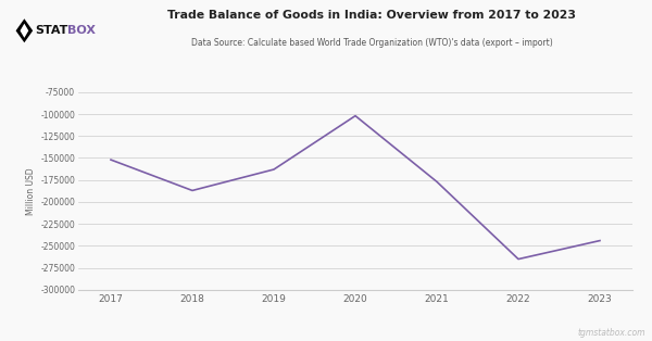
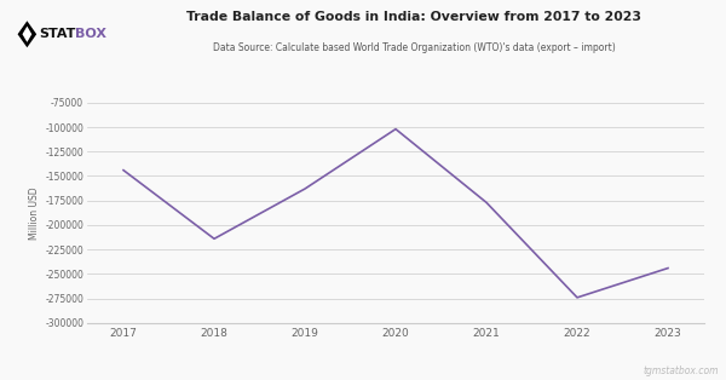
2017: -152000 -> -144000
2018: -187000 -> -214000
2022: -265000 -> -274000
